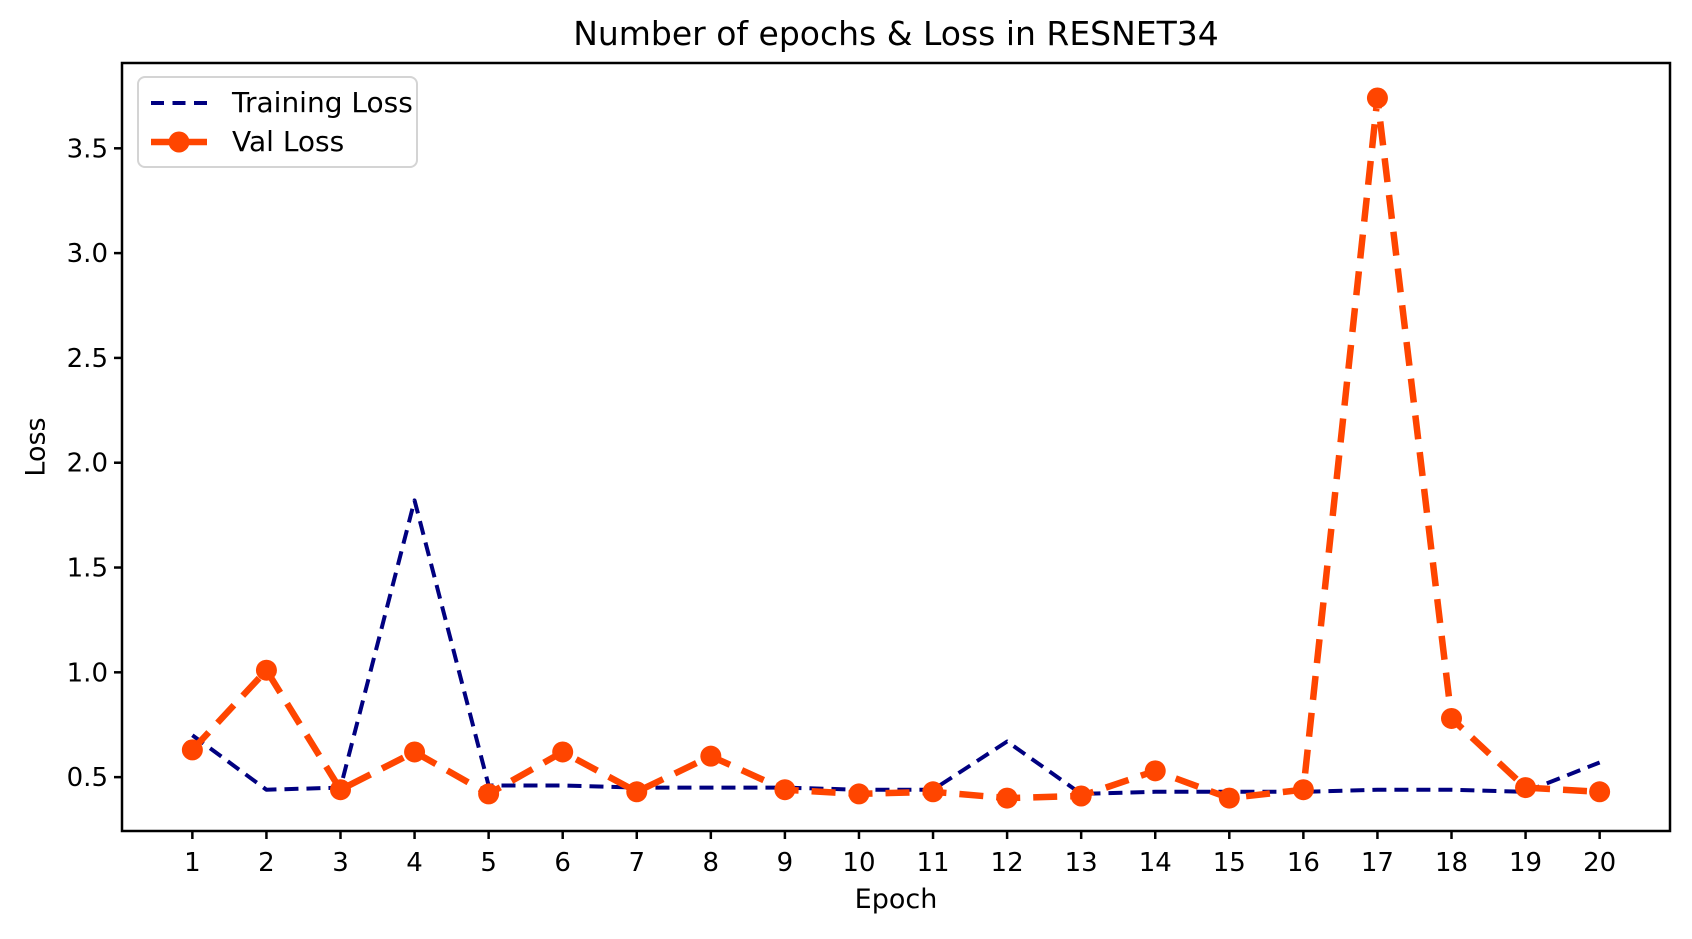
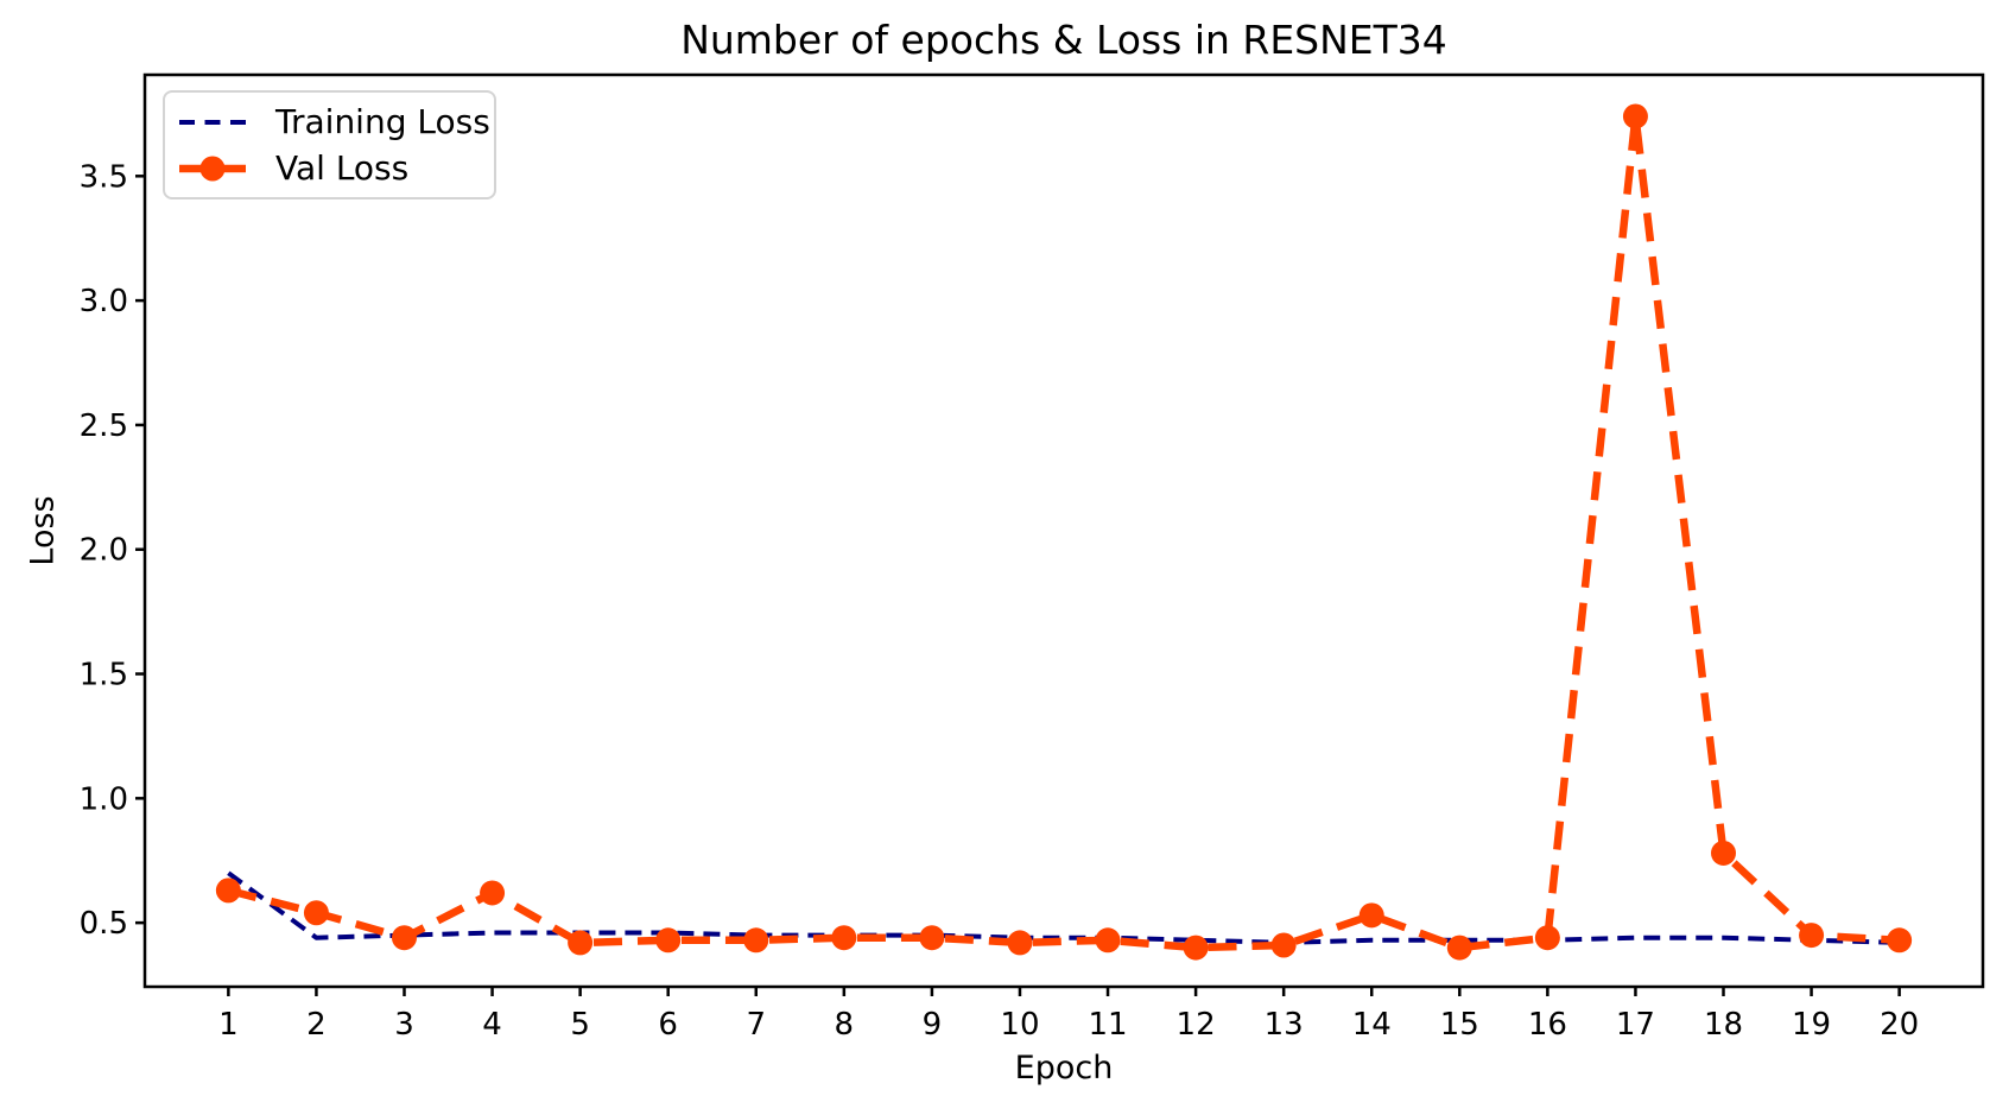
Val Loss/2: 1.01 -> 0.54
Training Loss/4: 1.82 -> 0.46
Val Loss/6: 0.62 -> 0.43
Val Loss/8: 0.60 -> 0.44
Training Loss/12: 0.67 -> 0.43
Training Loss/20: 0.57 -> 0.42
